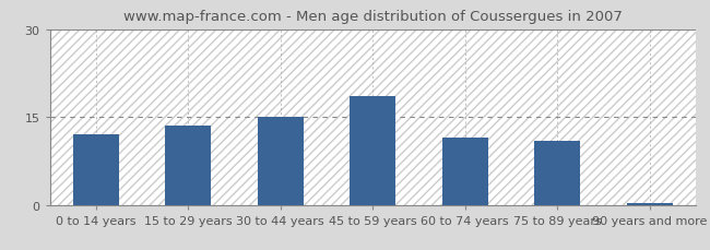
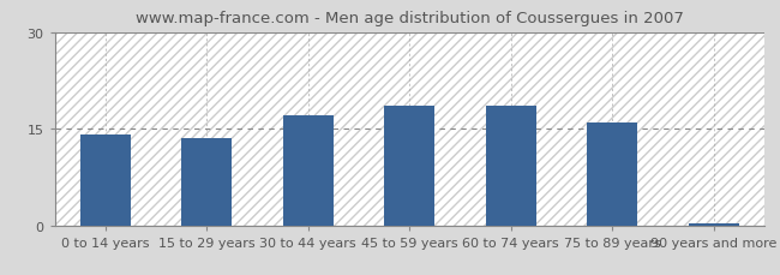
0 to 14 years: 12.0 -> 14.0
30 to 44 years: 15.0 -> 17.0
60 to 74 years: 11.4 -> 18.5
75 to 89 years: 11.0 -> 16.0
